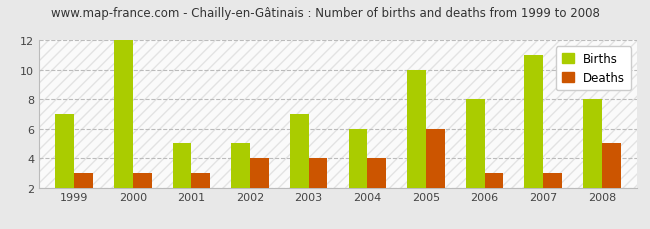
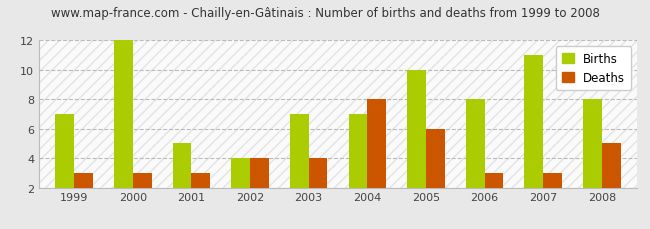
Births/2002: 5 -> 4
Births/2004: 6 -> 7
Deaths/2004: 4 -> 8
